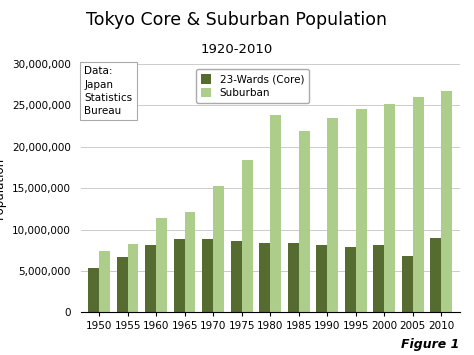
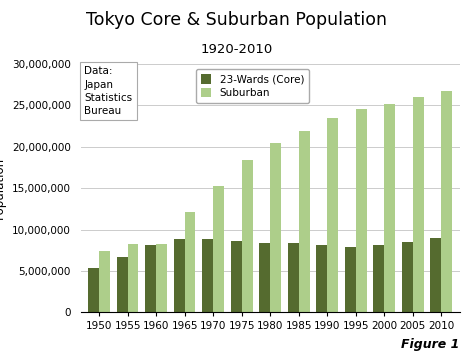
Suburban/1960: 11,400,000 -> 8,200,000
Suburban/1980: 23,800,000 -> 20,500,000
23-Wards (Core)/2005: 6,800,000 -> 8,500,000
